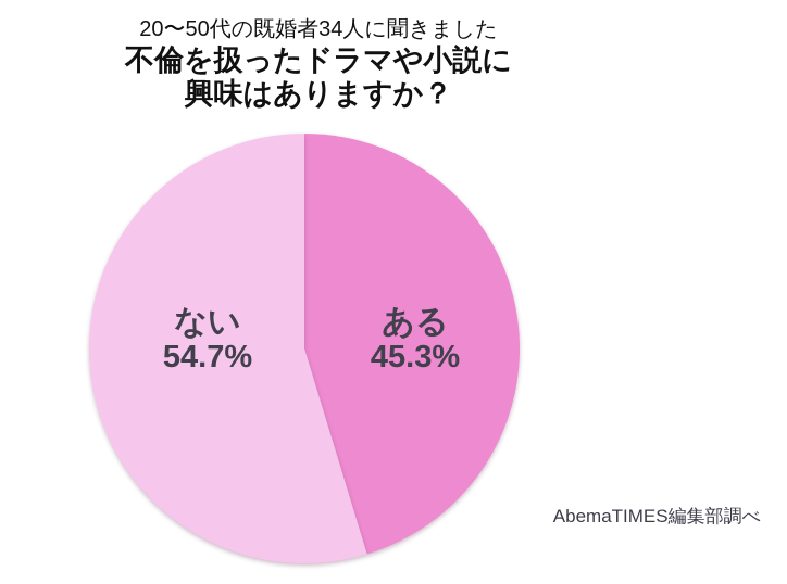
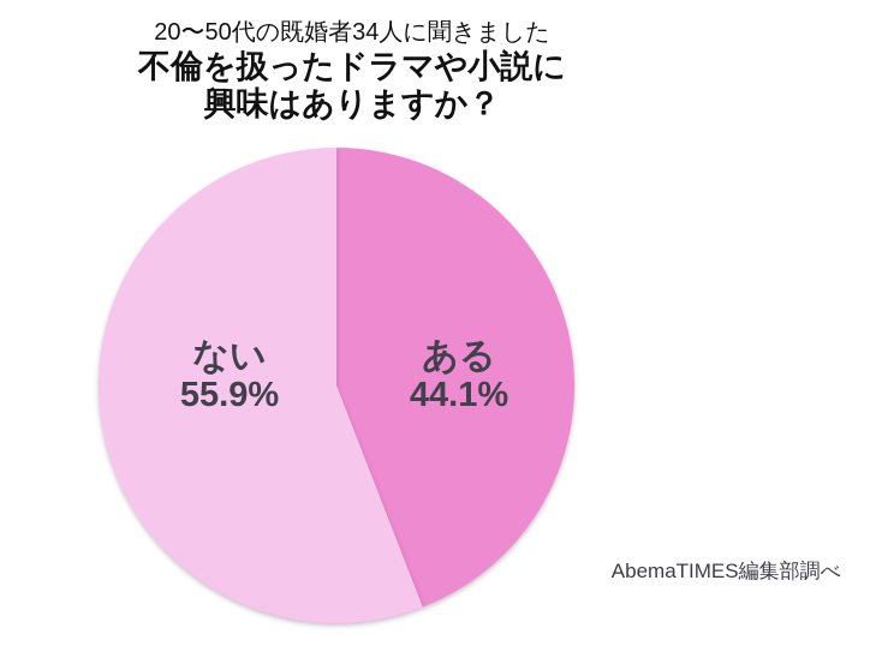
ある: 45.3% -> 44.1%
ない: 54.7% -> 55.9%
